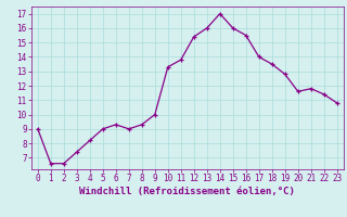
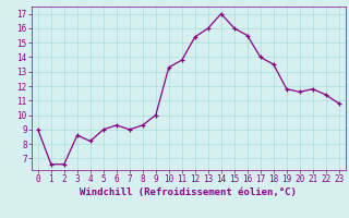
3: 7.4 -> 8.6
19: 12.8 -> 11.8
